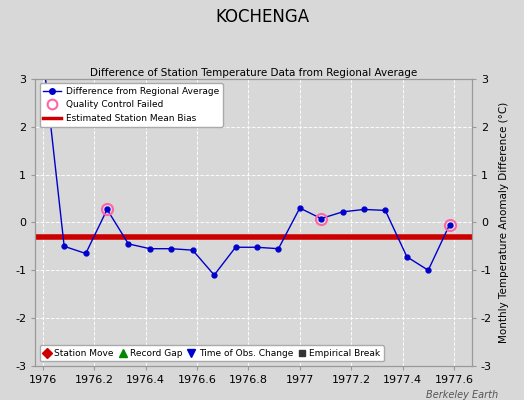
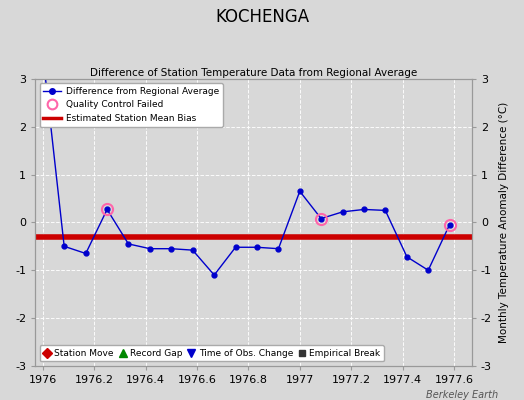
Time of Obs. Change/1977: 0.30 -> 0.65
